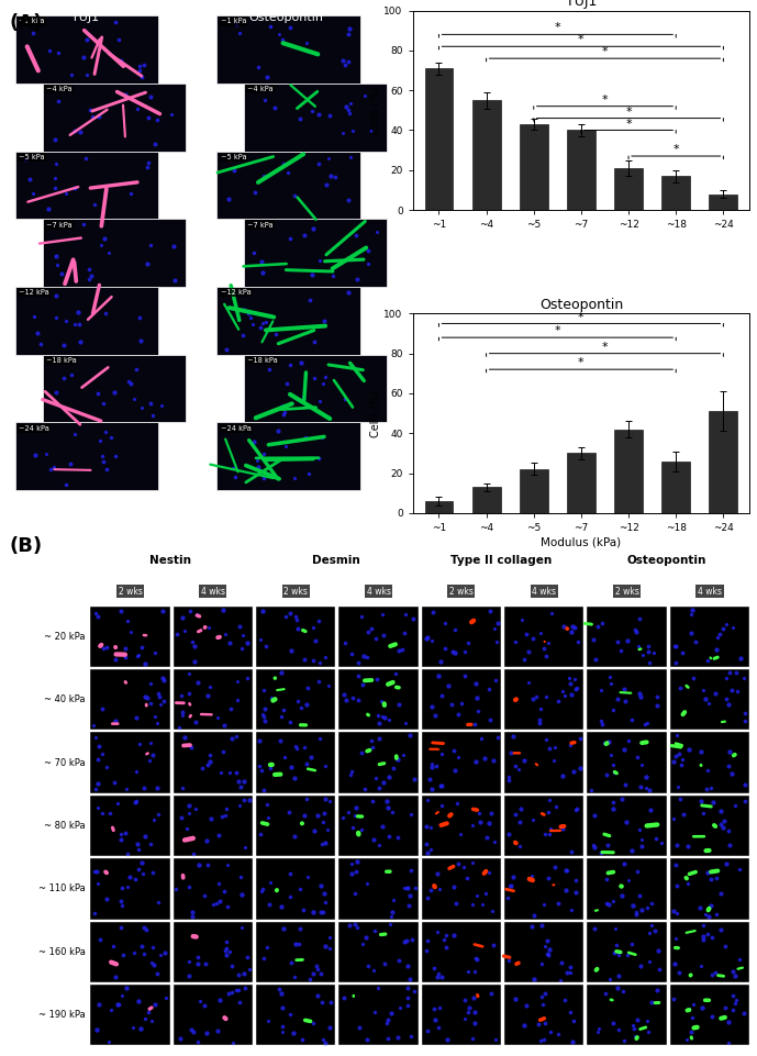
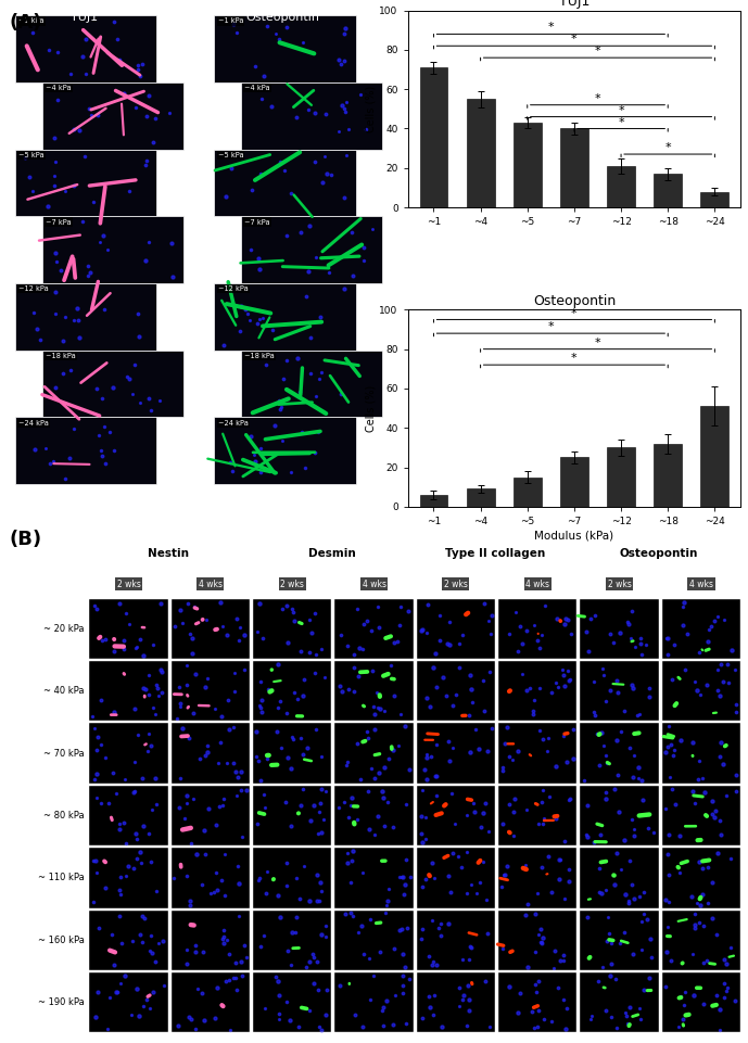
Osteopontin/~4: 13 -> 9
Osteopontin/~5: 22 -> 15
Osteopontin/~7: 30 -> 25
Osteopontin/~12: 42 -> 30
Osteopontin/~18: 26 -> 32
